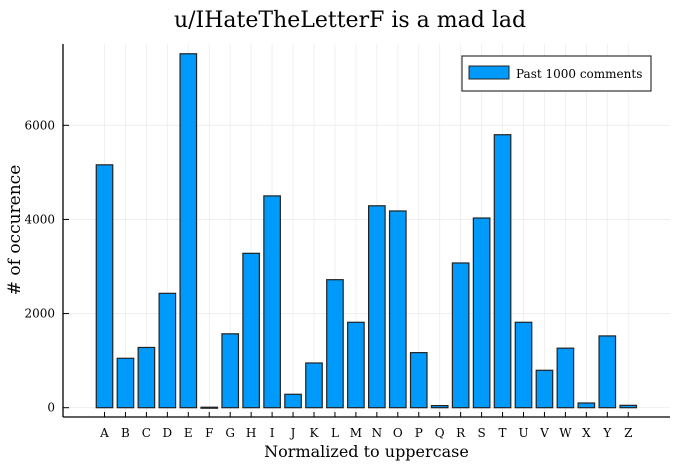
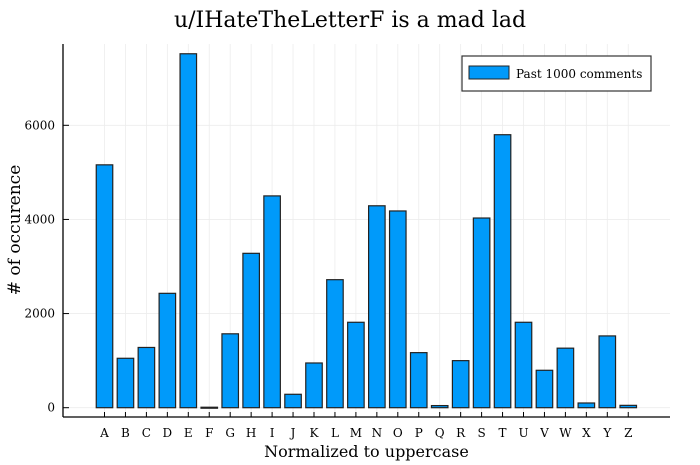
R: 3100 -> 1000
